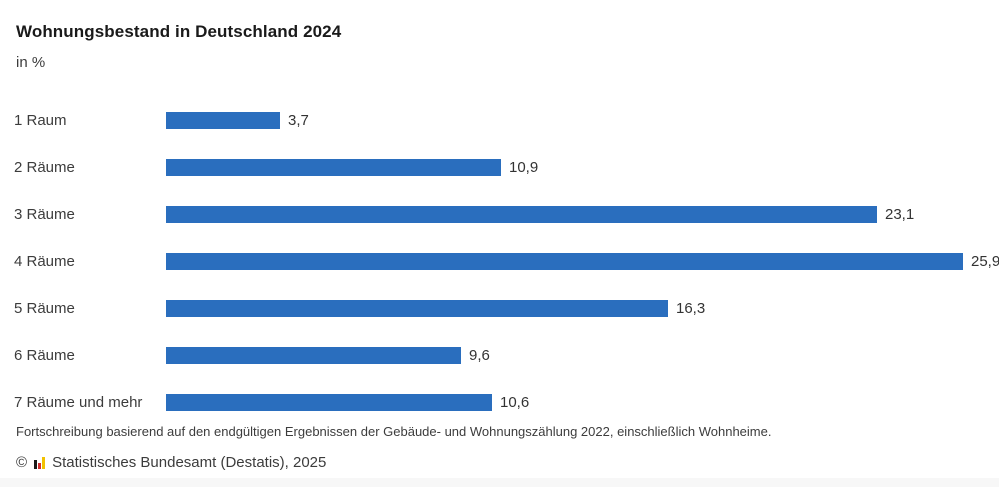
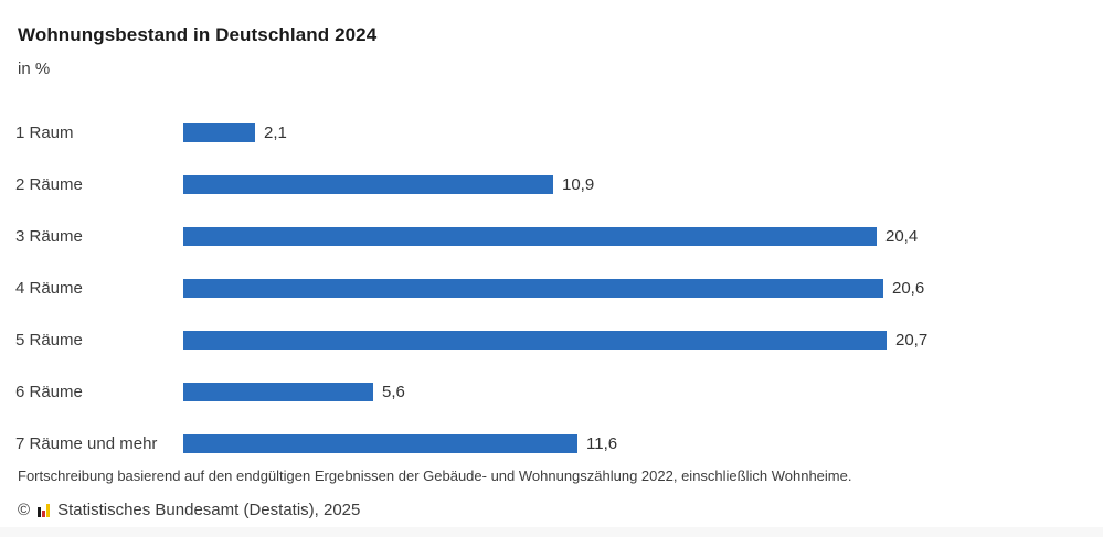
1 Raum: 3,7 -> 2,1
3 Räume: 23,1 -> 20,4
4 Räume: 25,9 -> 20,6
5 Räume: 16,3 -> 20,7
6 Räume: 9,6 -> 5,6
7 Räume und mehr: 10,6 -> 11,6
